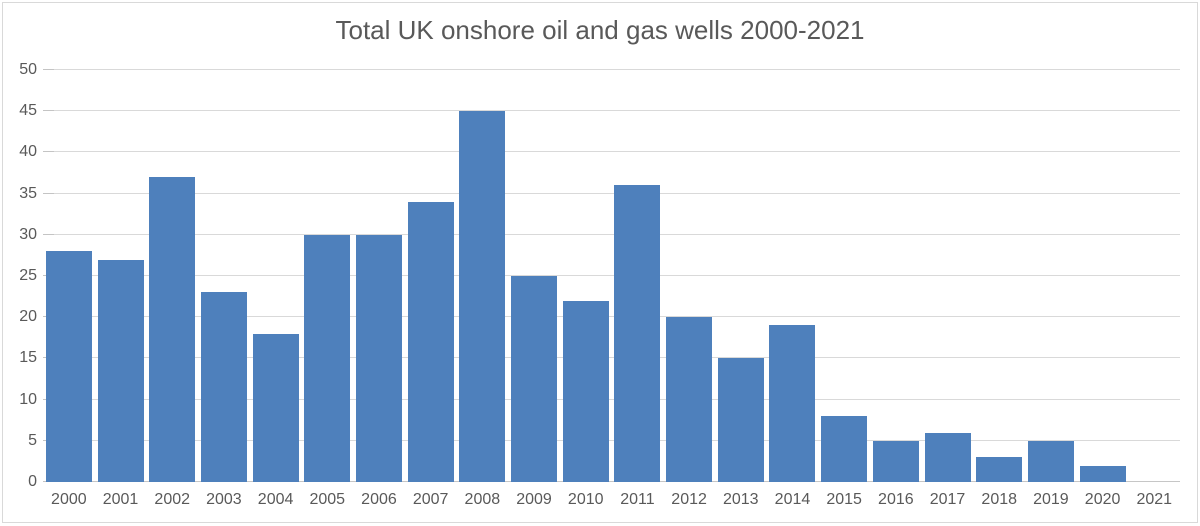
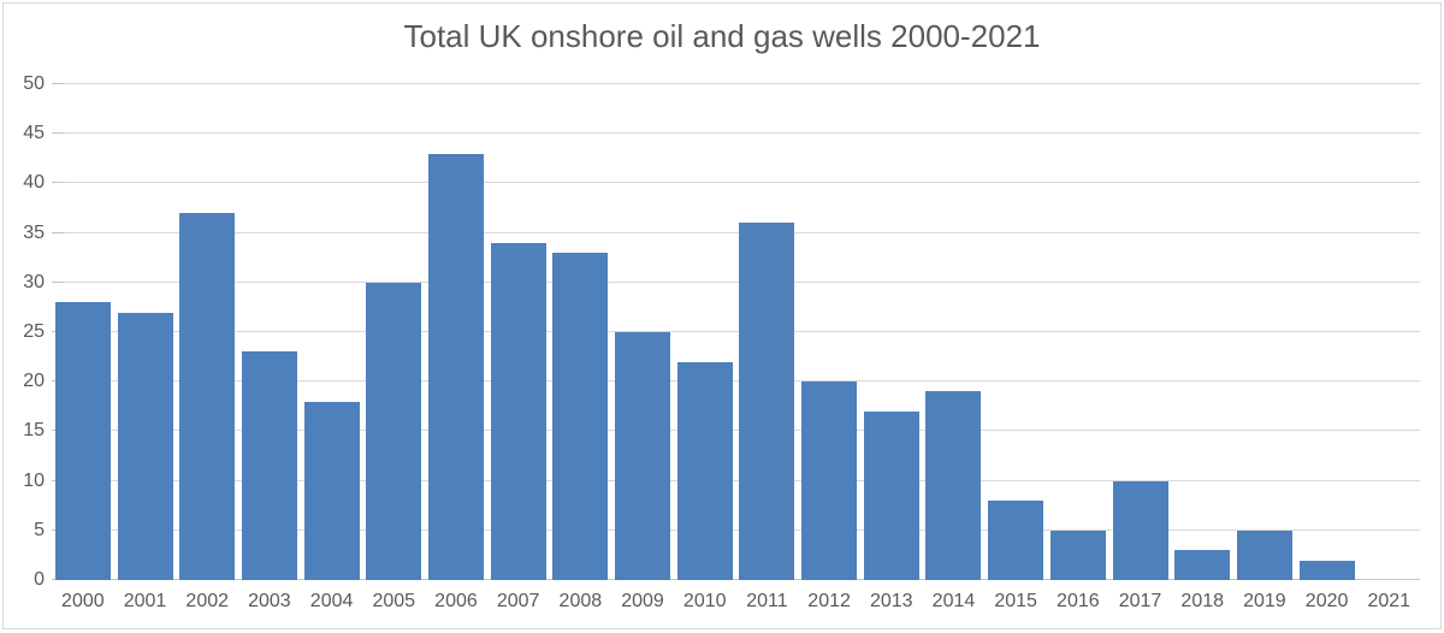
2006: 30 -> 43
2008: 45 -> 33
2013: 15 -> 17
2017: 6 -> 10
